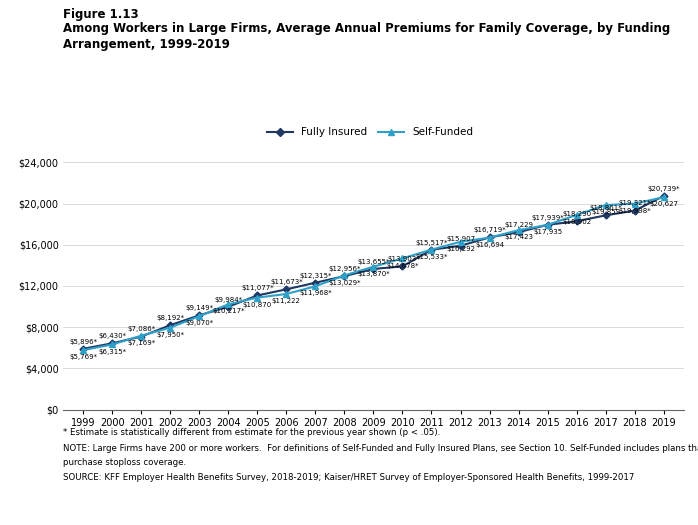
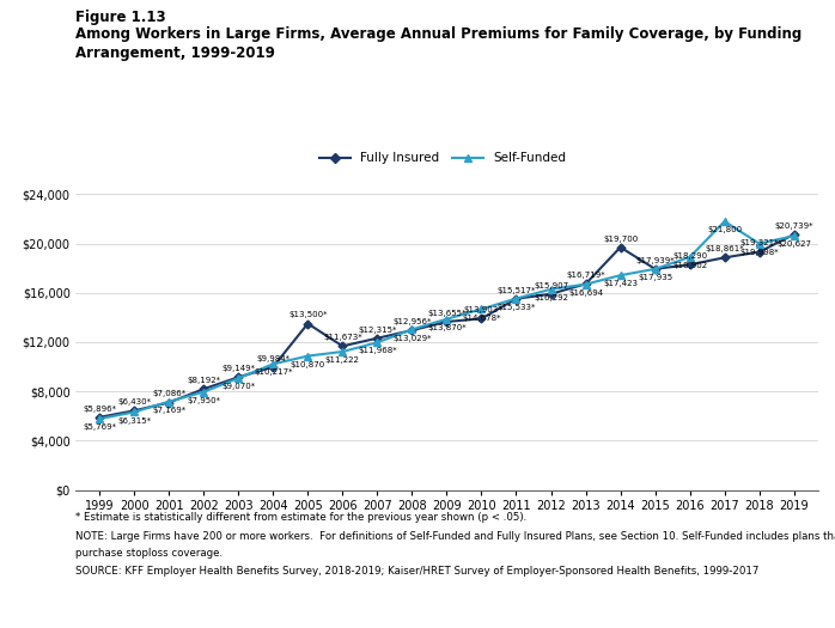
Fully Insured/2005: $11,100 -> $13,500
Fully Insured/2014: $17,200 -> $19,700
Self-Funded/2017: $19,900 -> $21,800
